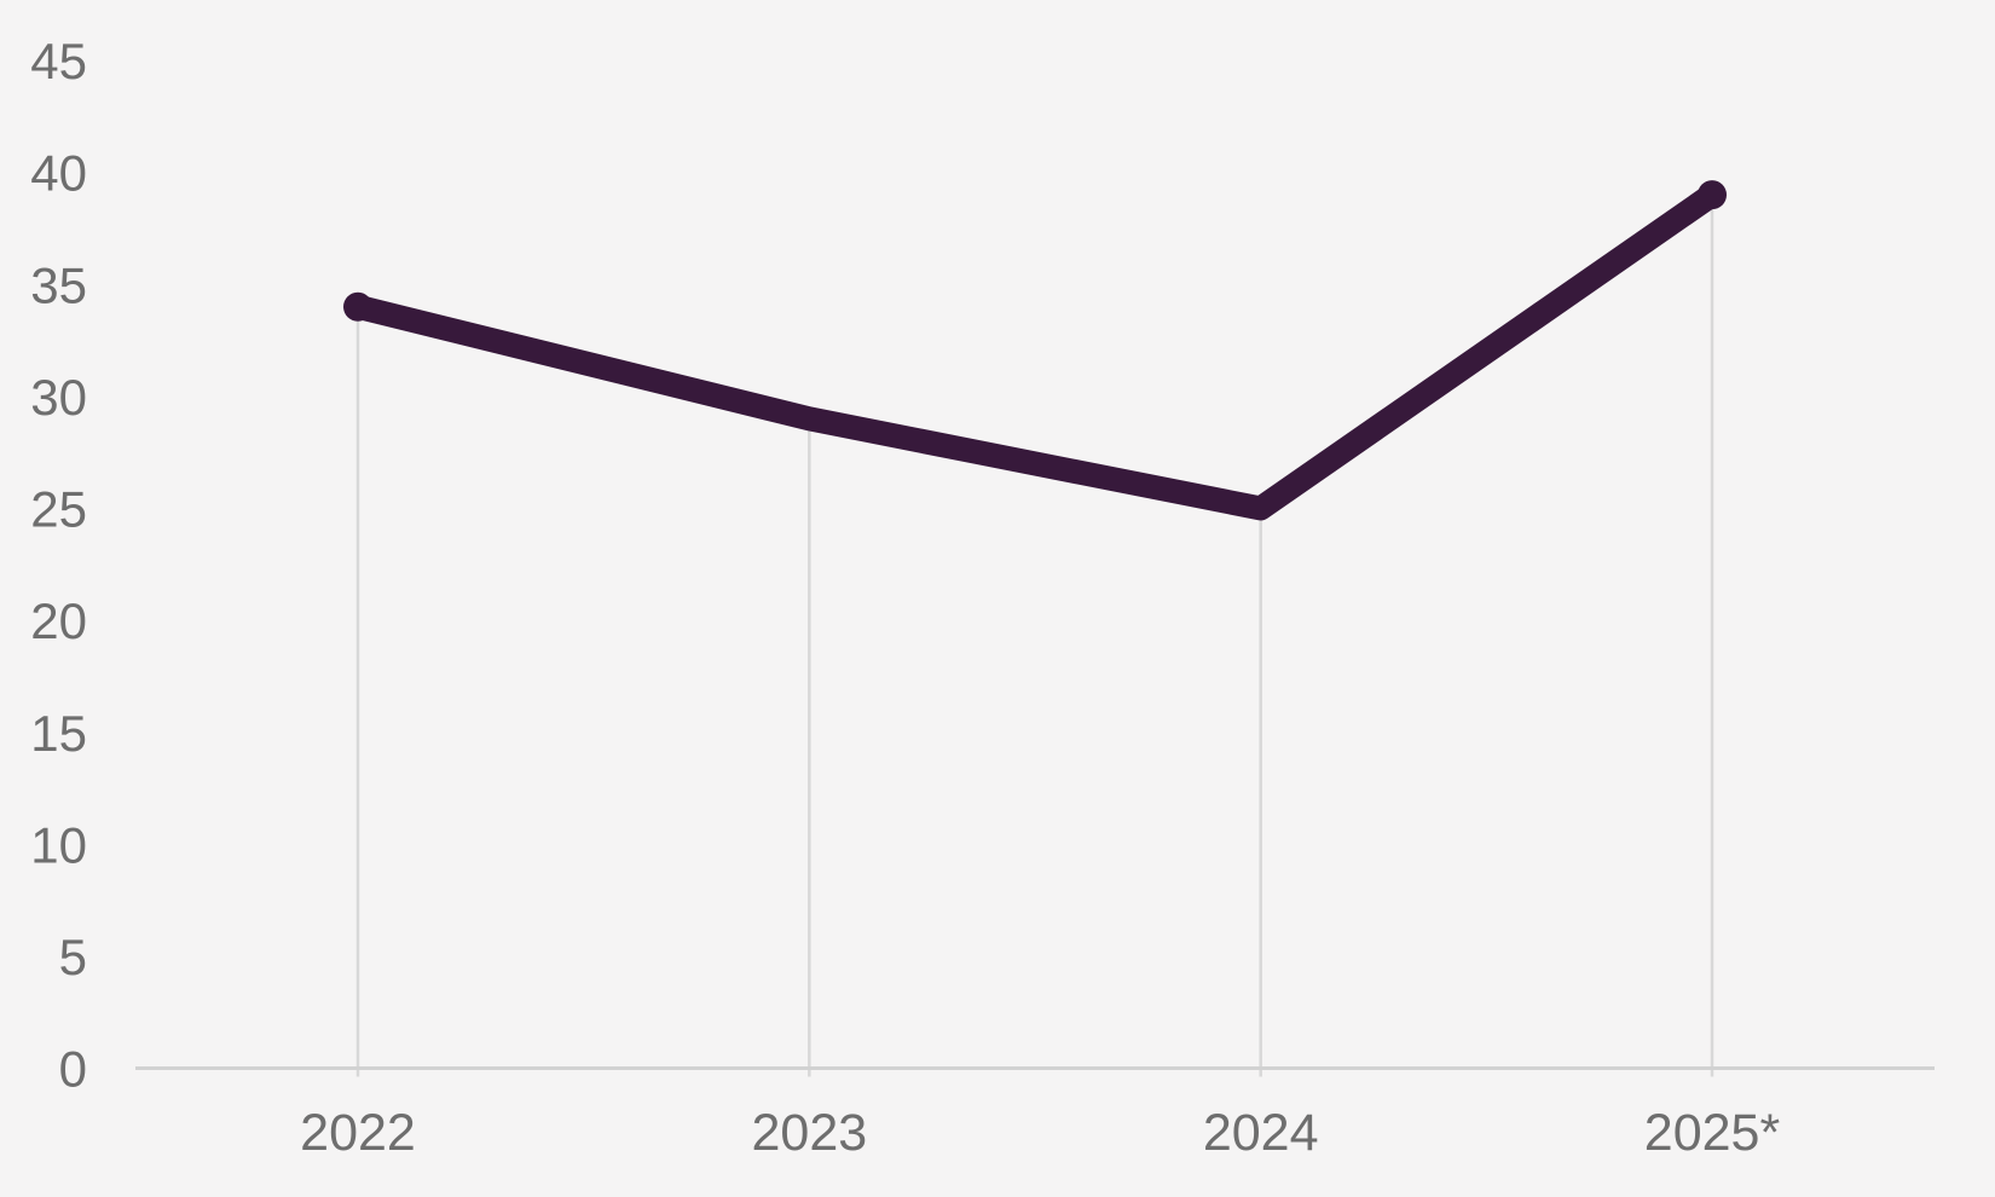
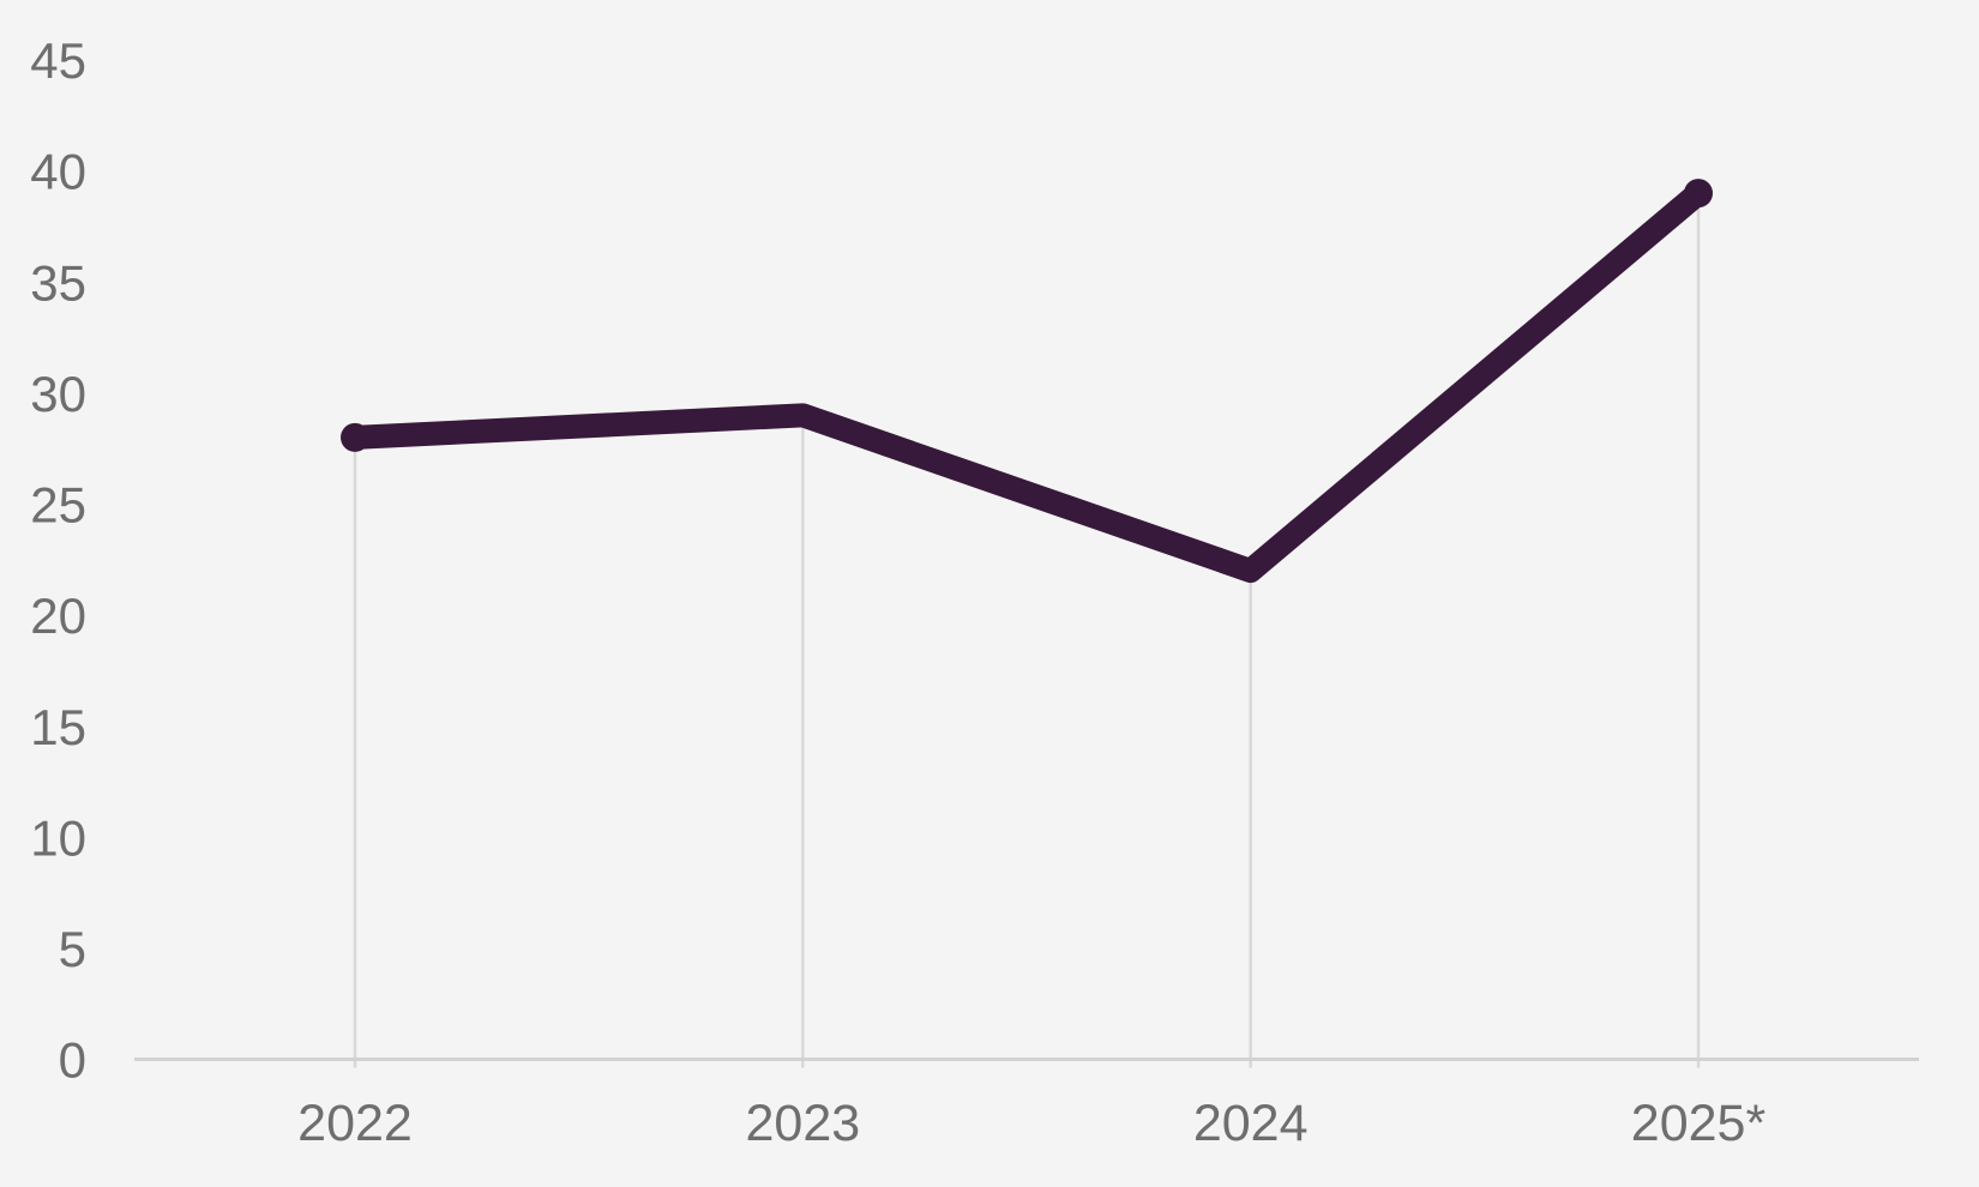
2022: 34 -> 28
2024: 25 -> 22
